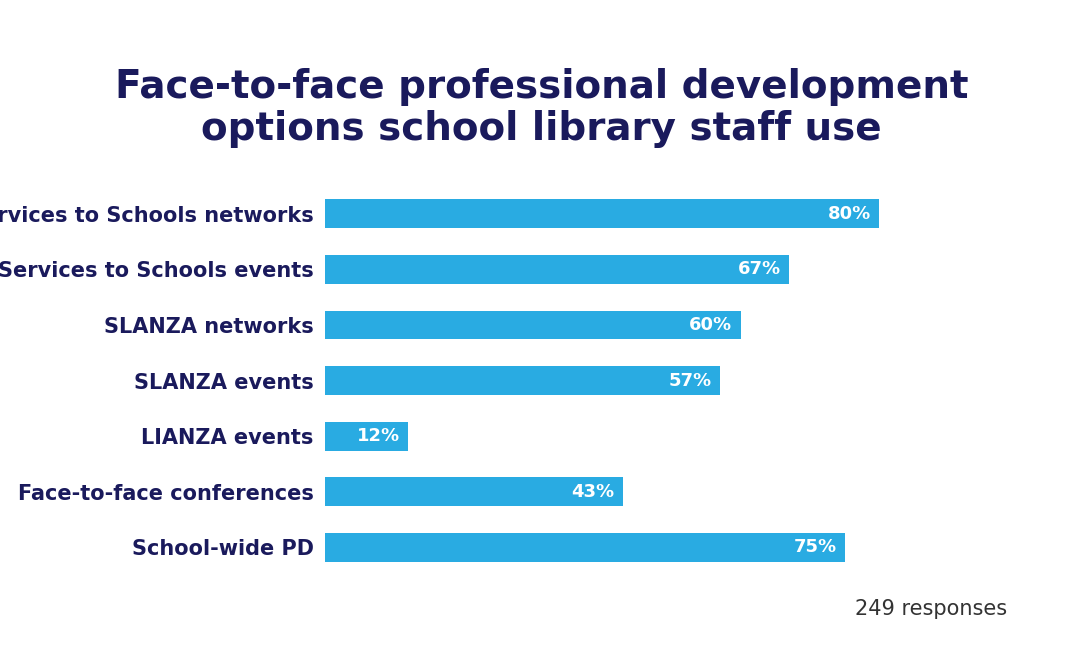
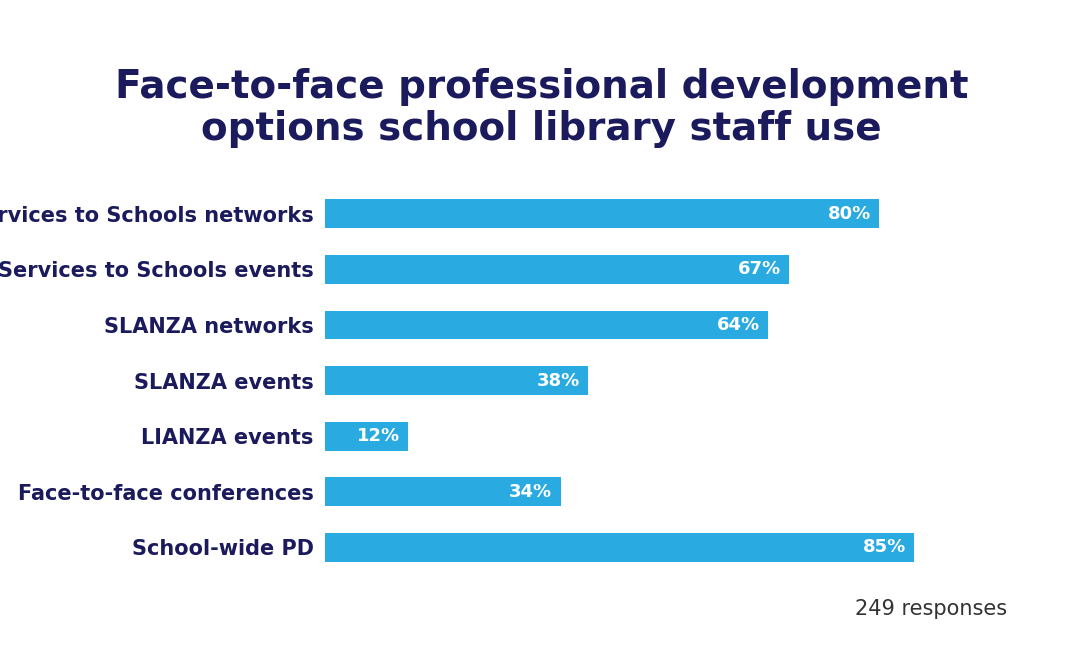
SLANZA networks: 60% -> 64%
SLANZA events: 57% -> 38%
Face-to-face conferences: 43% -> 34%
School-wide PD: 75% -> 85%
